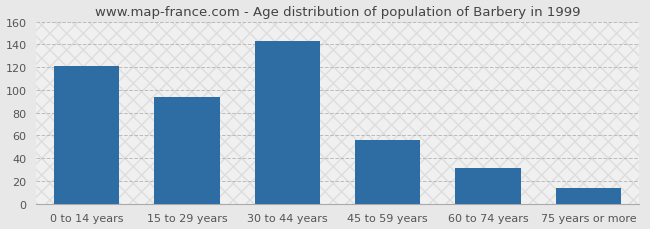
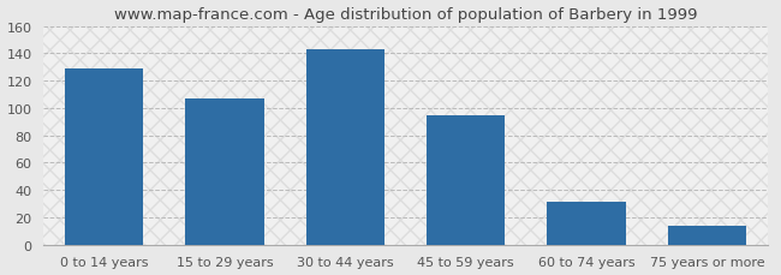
0 to 14 years: 121 -> 129
15 to 29 years: 94 -> 107
45 to 59 years: 56 -> 95
